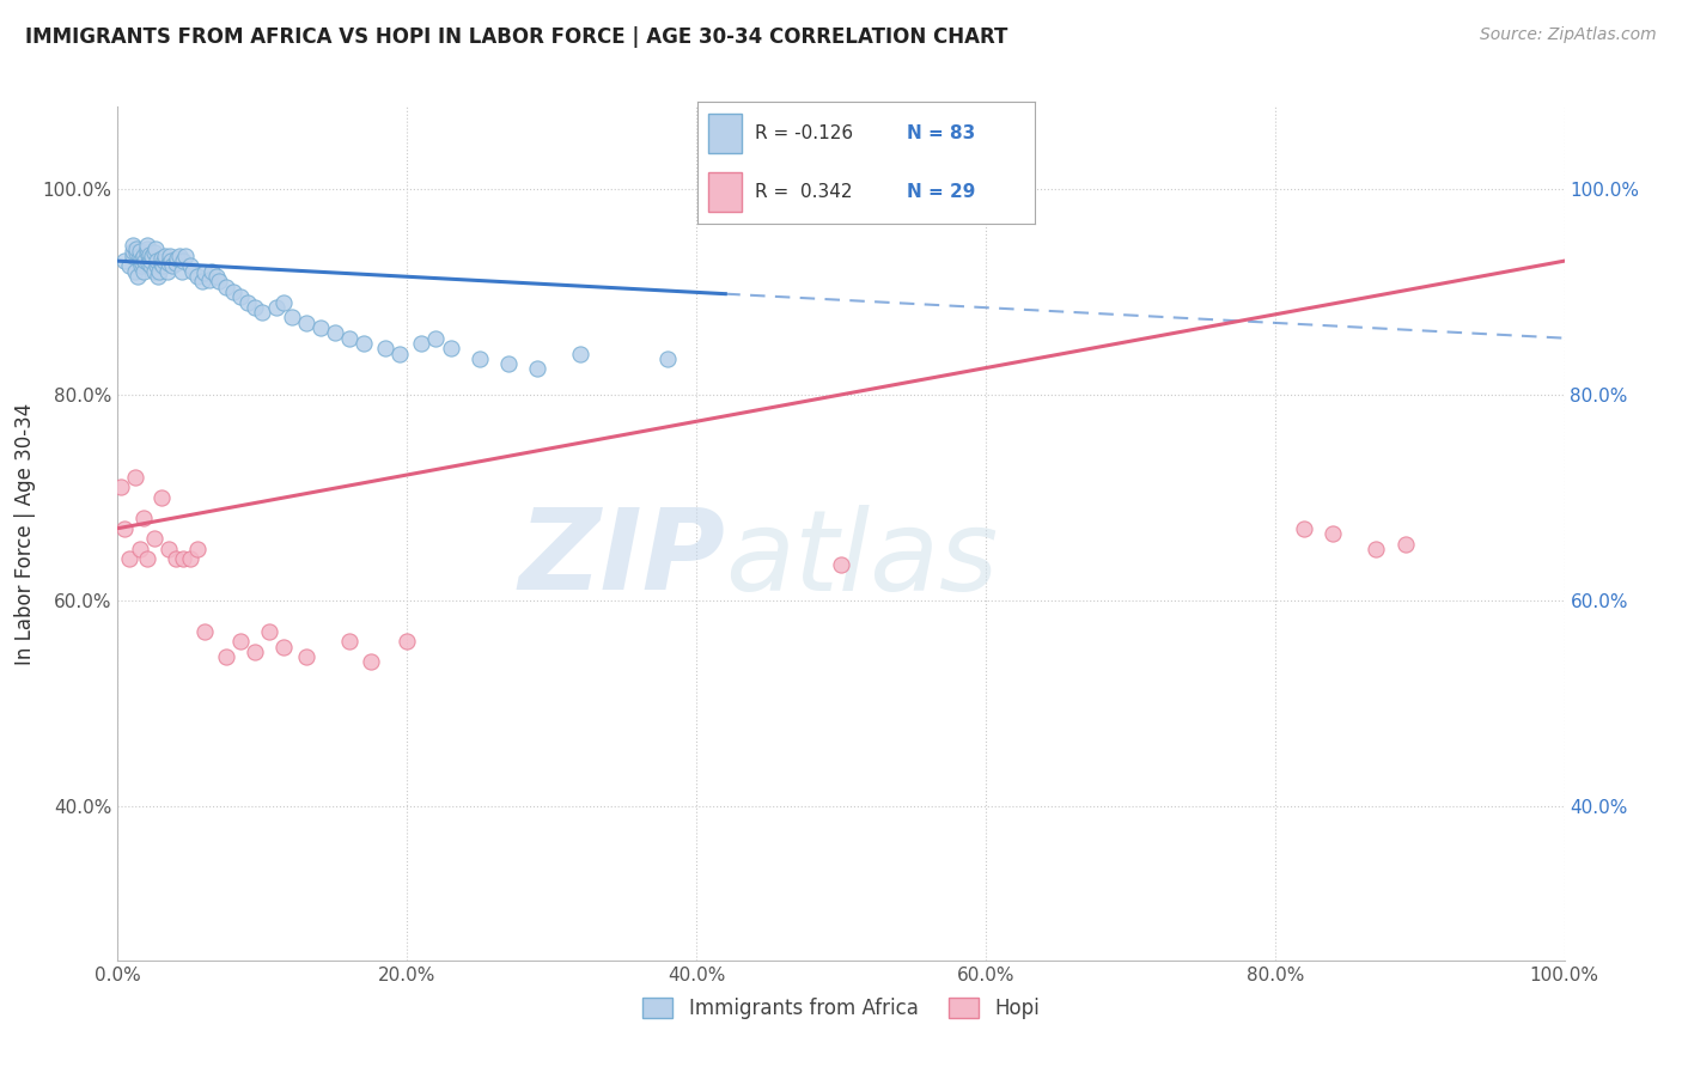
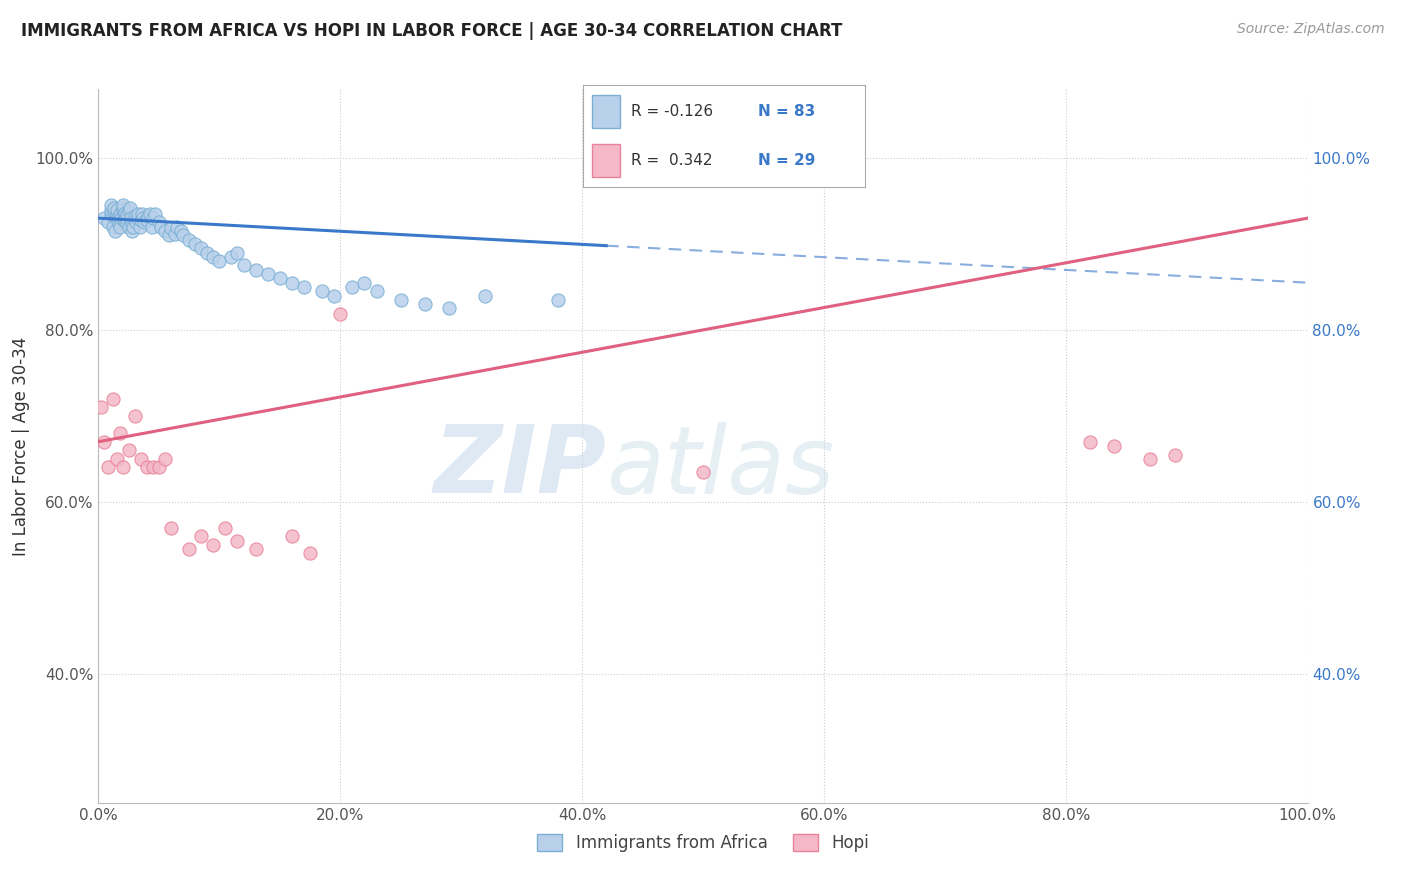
Hopi/20.0%: 56.0% -> 81.8%
